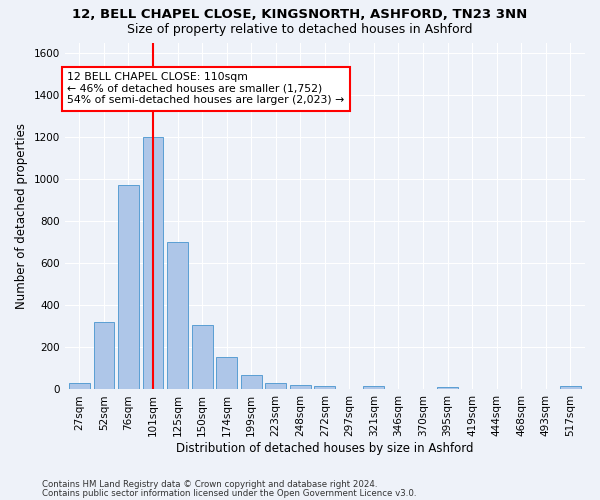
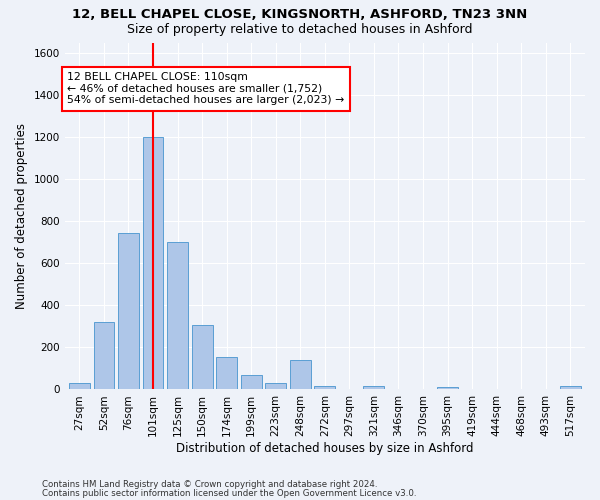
76sqm: 970 -> 745
248sqm: 20 -> 140
